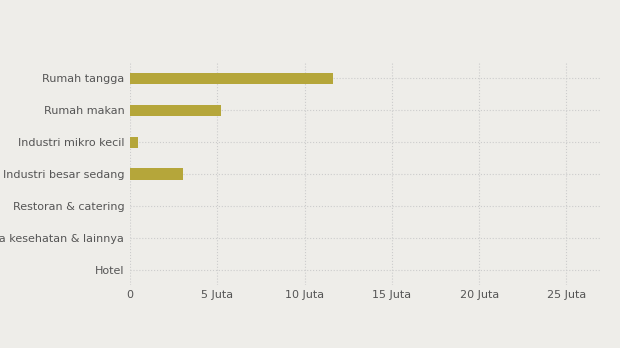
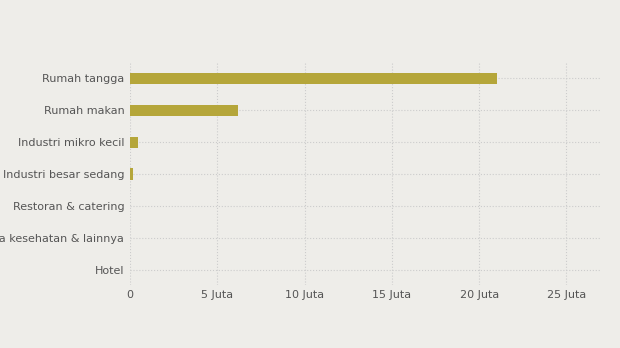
Rumah tangga: 11.6 Juta -> 21.0 Juta
Rumah makan: 5.2 Juta -> 6.2 Juta
Industri besar sedang: 3.0 Juta -> 0.1 Juta
